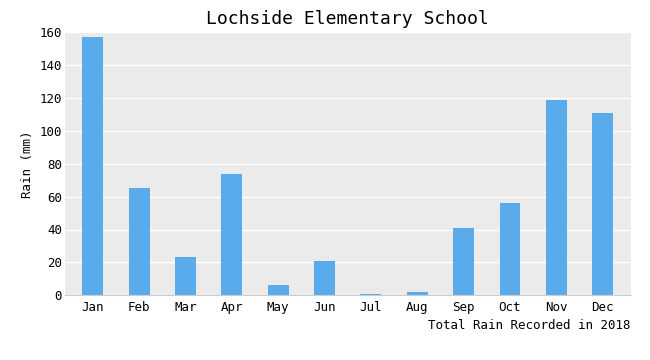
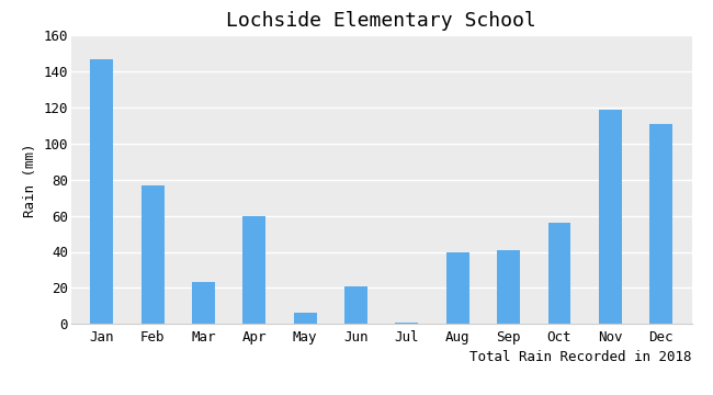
Jan: 157 -> 147
Feb: 65 -> 77
Apr: 74 -> 60
Aug: 2 -> 40
